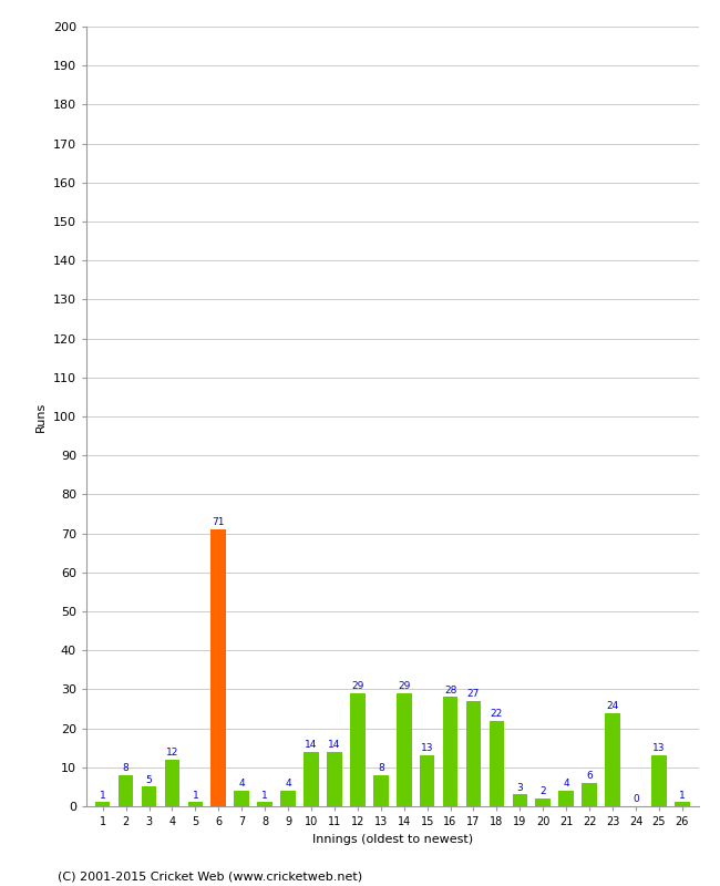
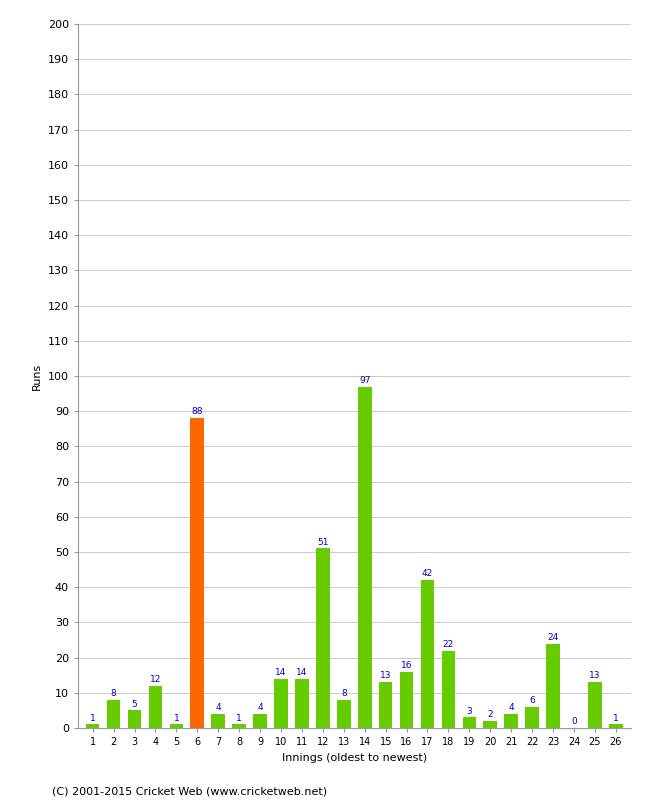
6: 71 -> 88
12: 29 -> 51
14: 29 -> 97
16: 28 -> 16
17: 27 -> 42
